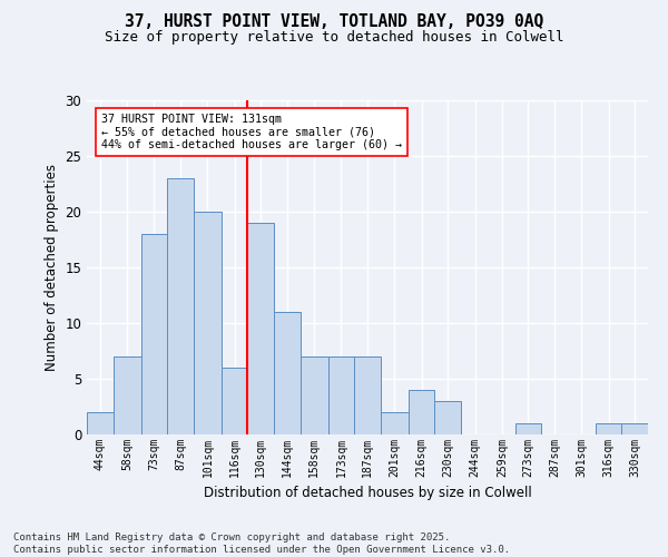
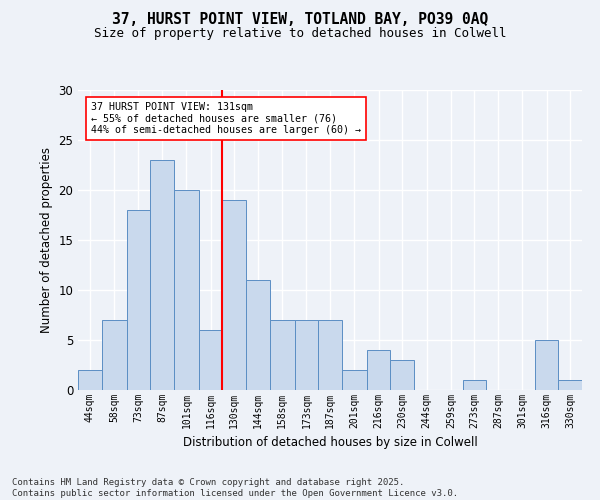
316sqm: 1 -> 5
